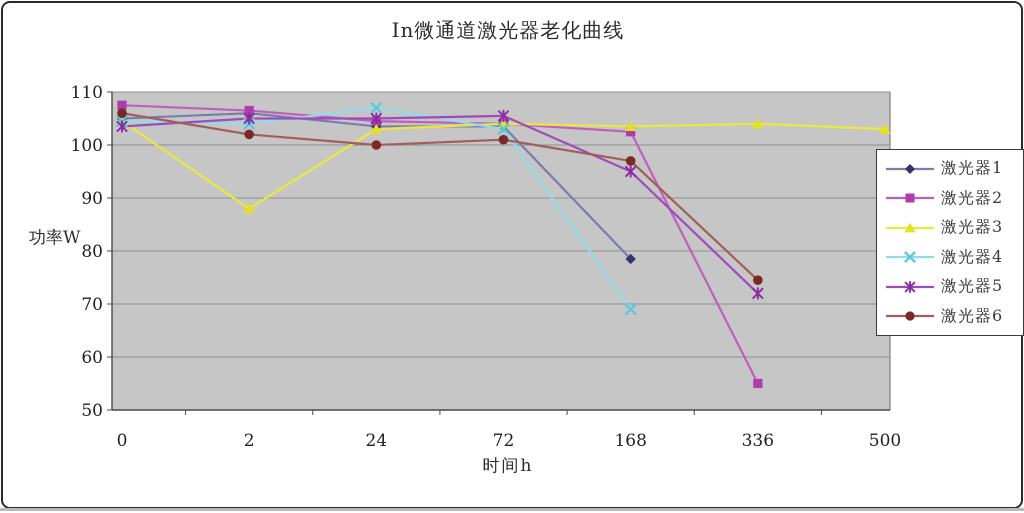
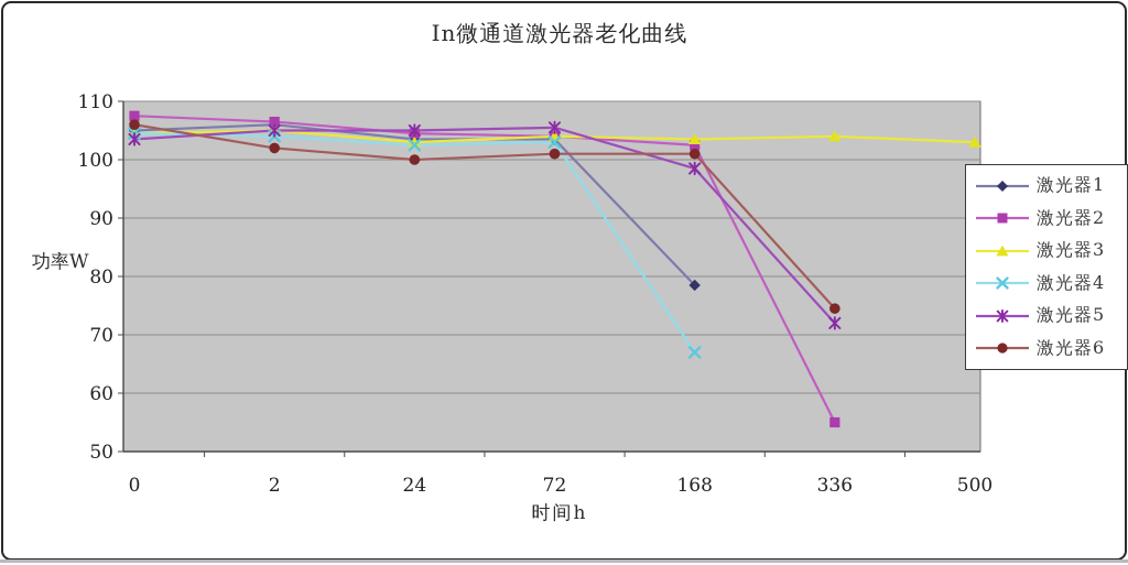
激光器3/2: 88 -> 105
激光器4/24: 107 -> 102
激光器4/168: 69 -> 67
激光器5/168: 95 -> 98
激光器6/168: 97 -> 101
